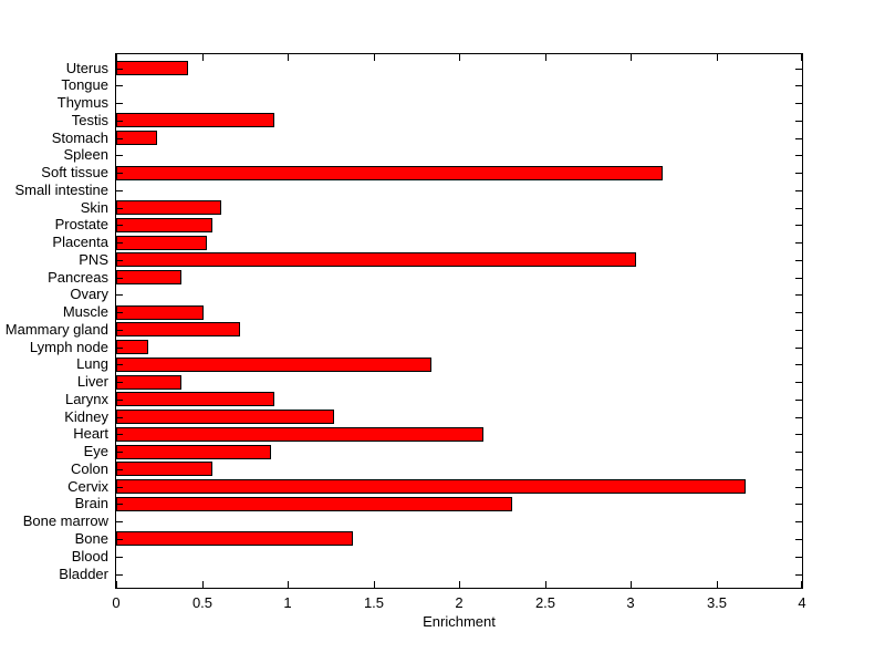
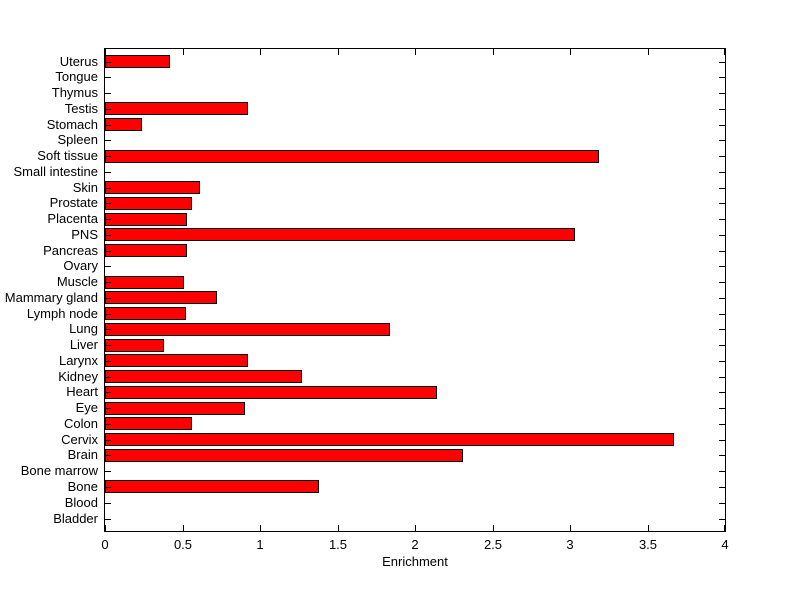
Pancreas: 0.38 -> 0.53
Lymph node: 0.19 -> 0.52
